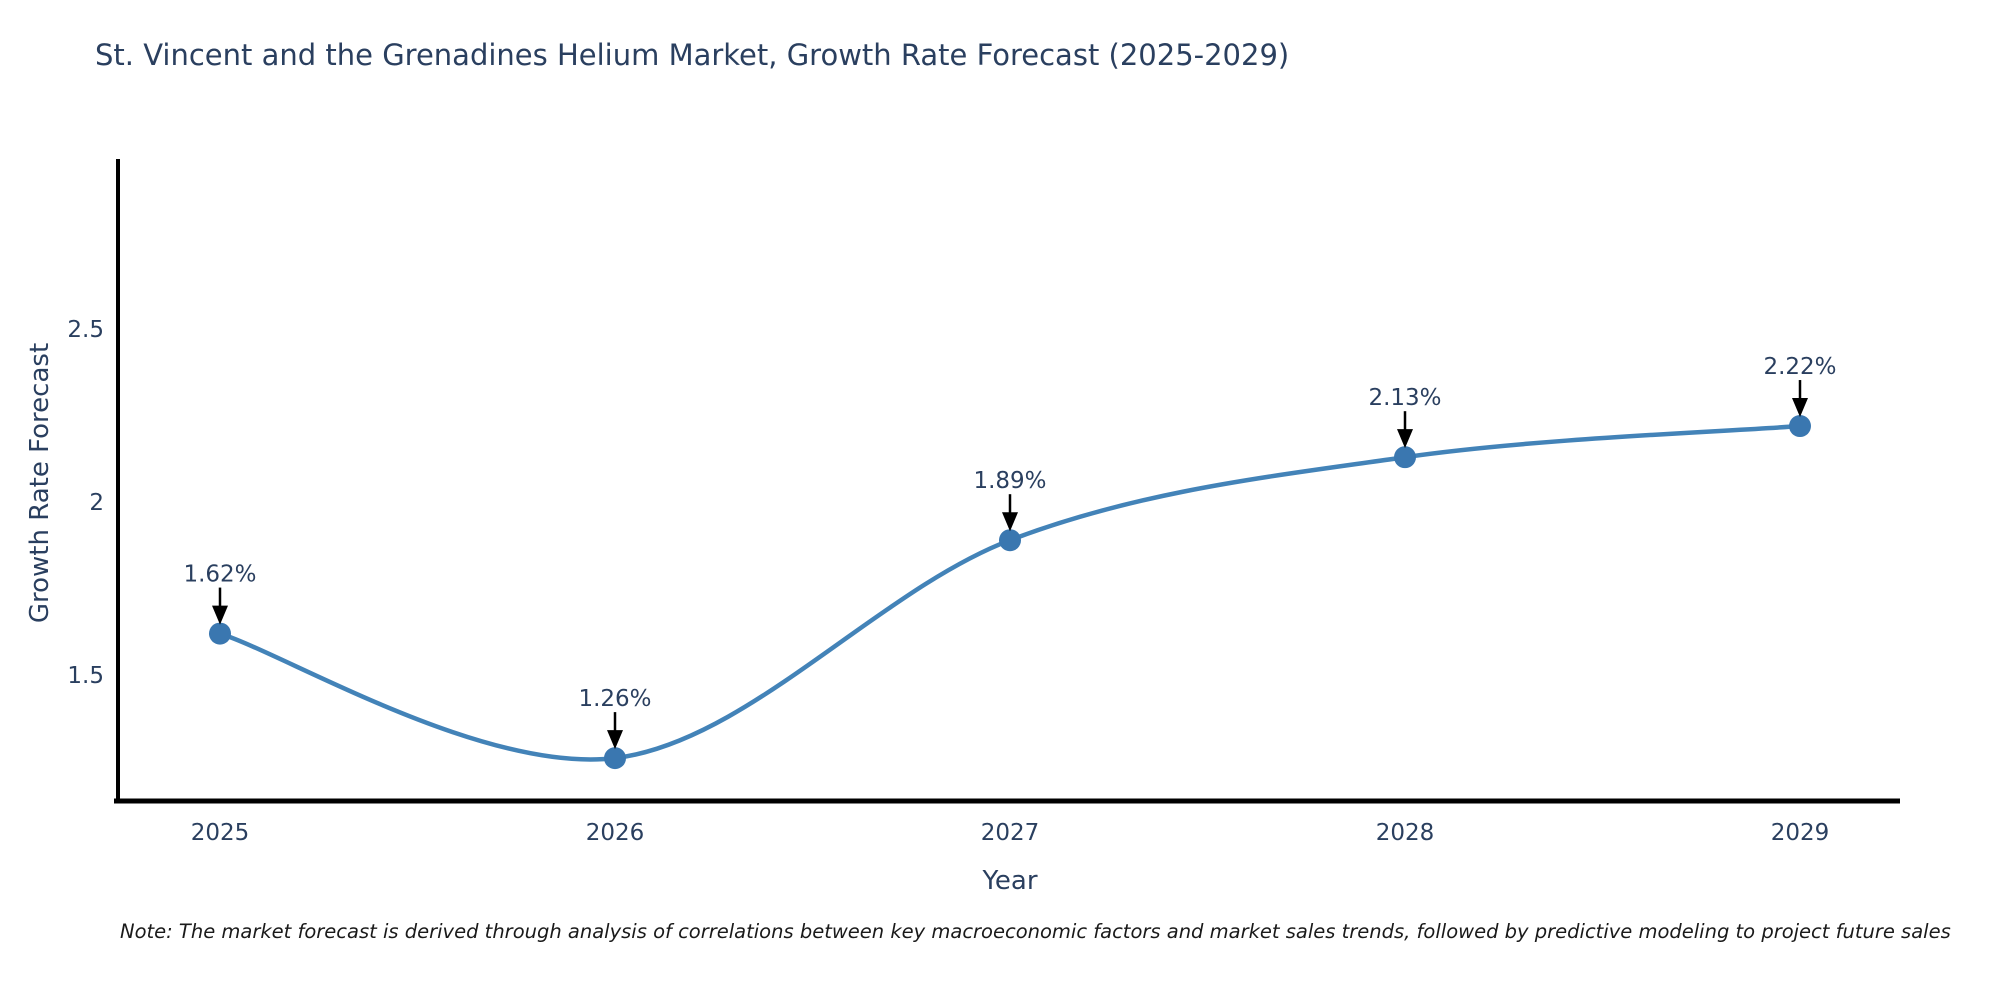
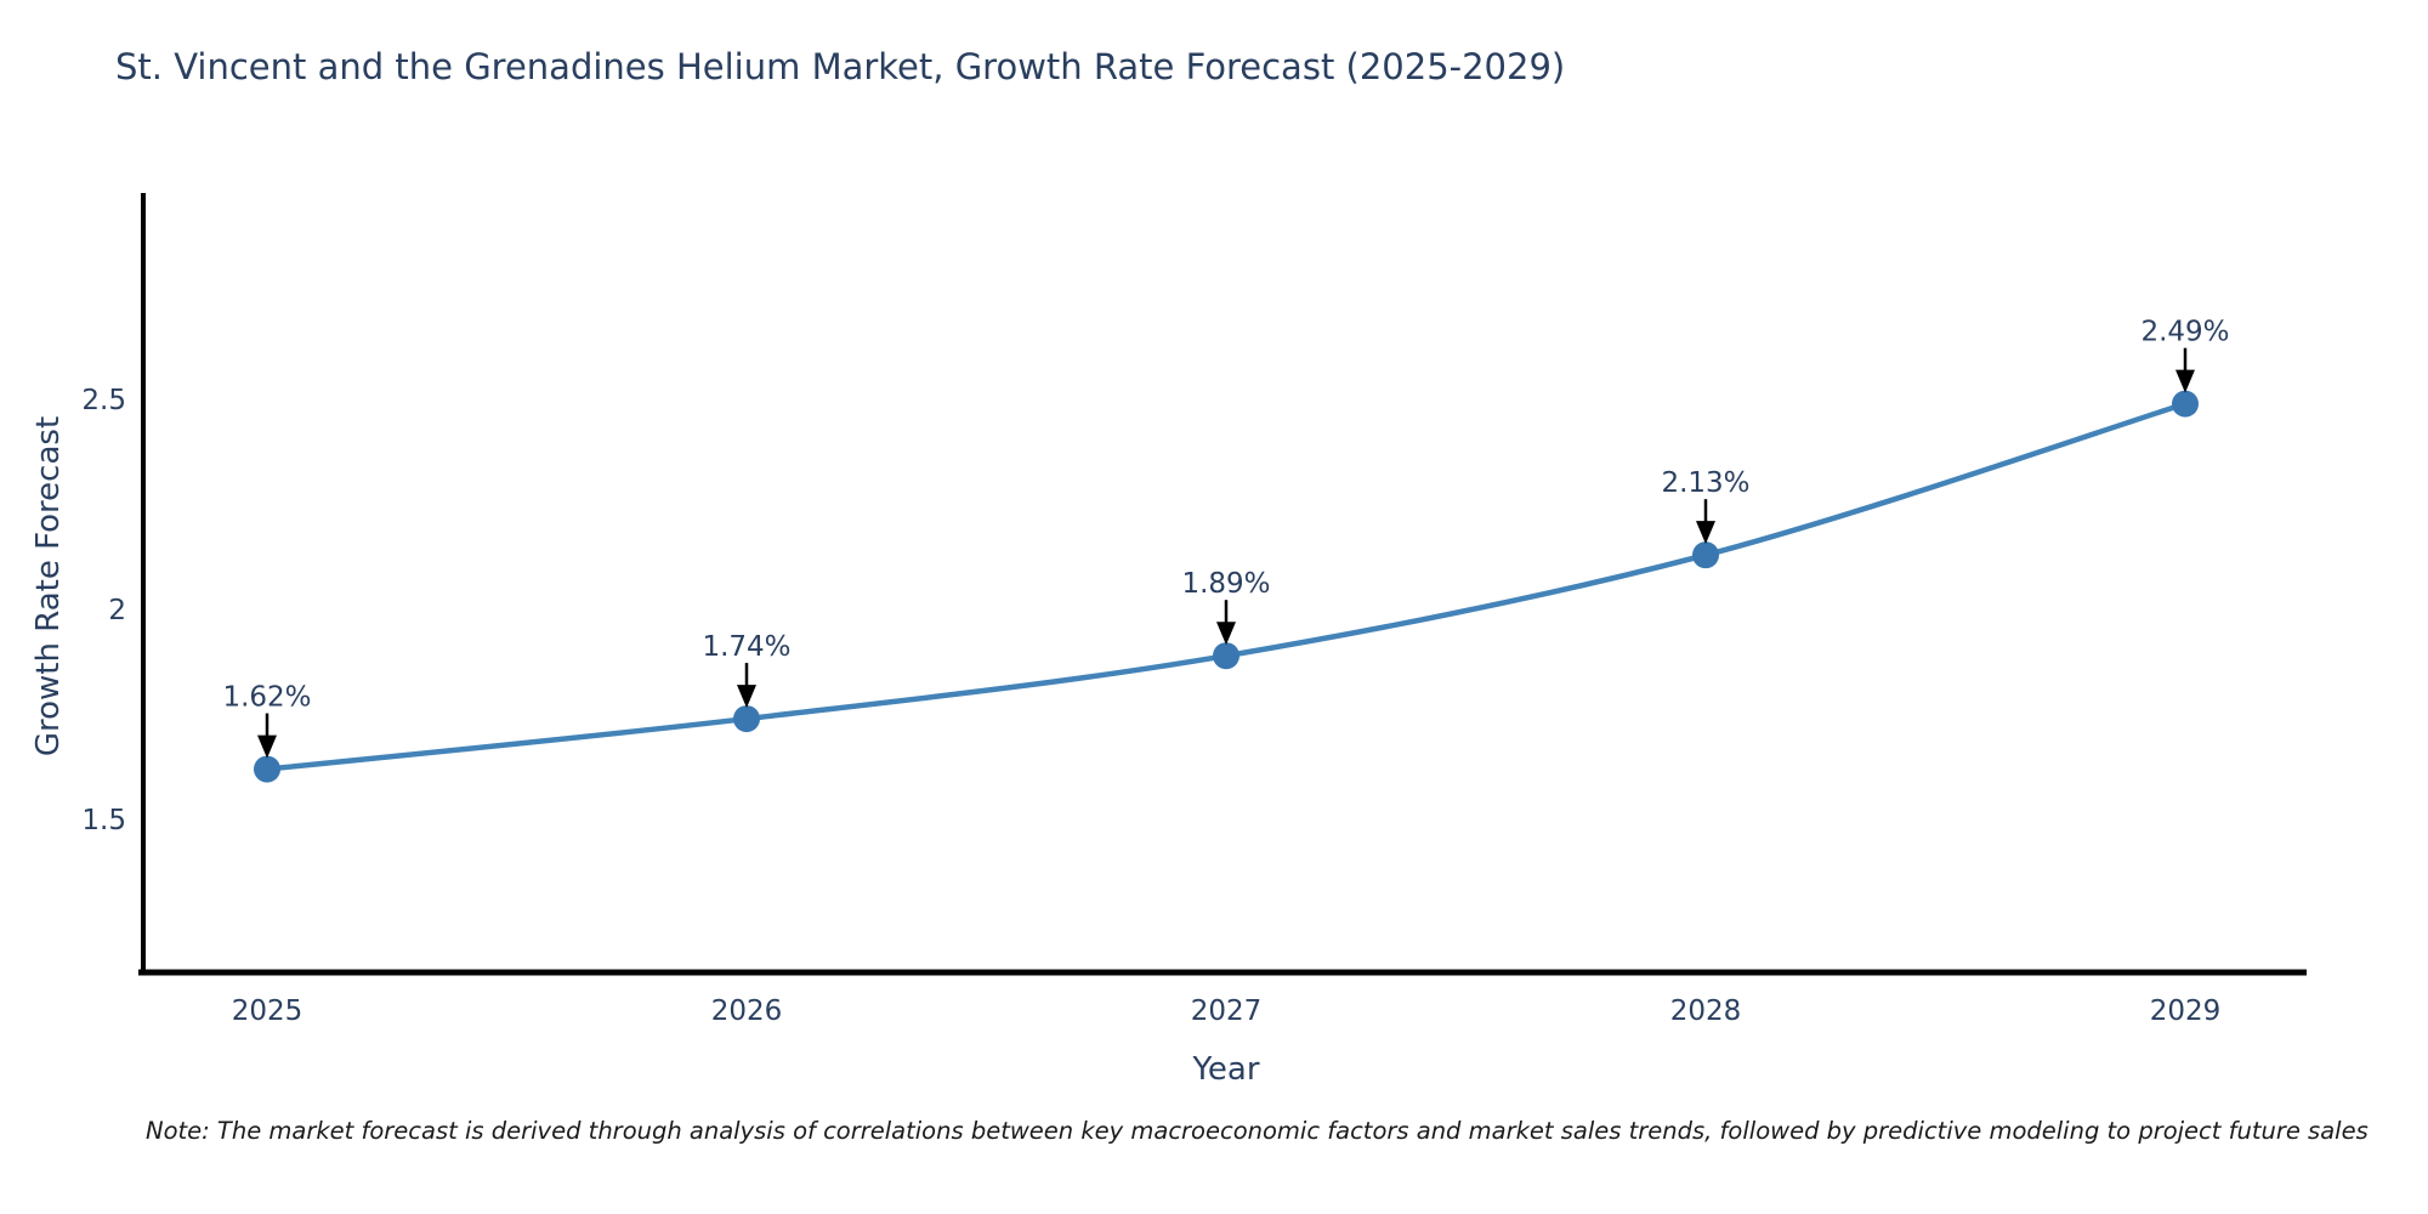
2026: 1.26% -> 1.74%
2029: 2.22% -> 2.49%
